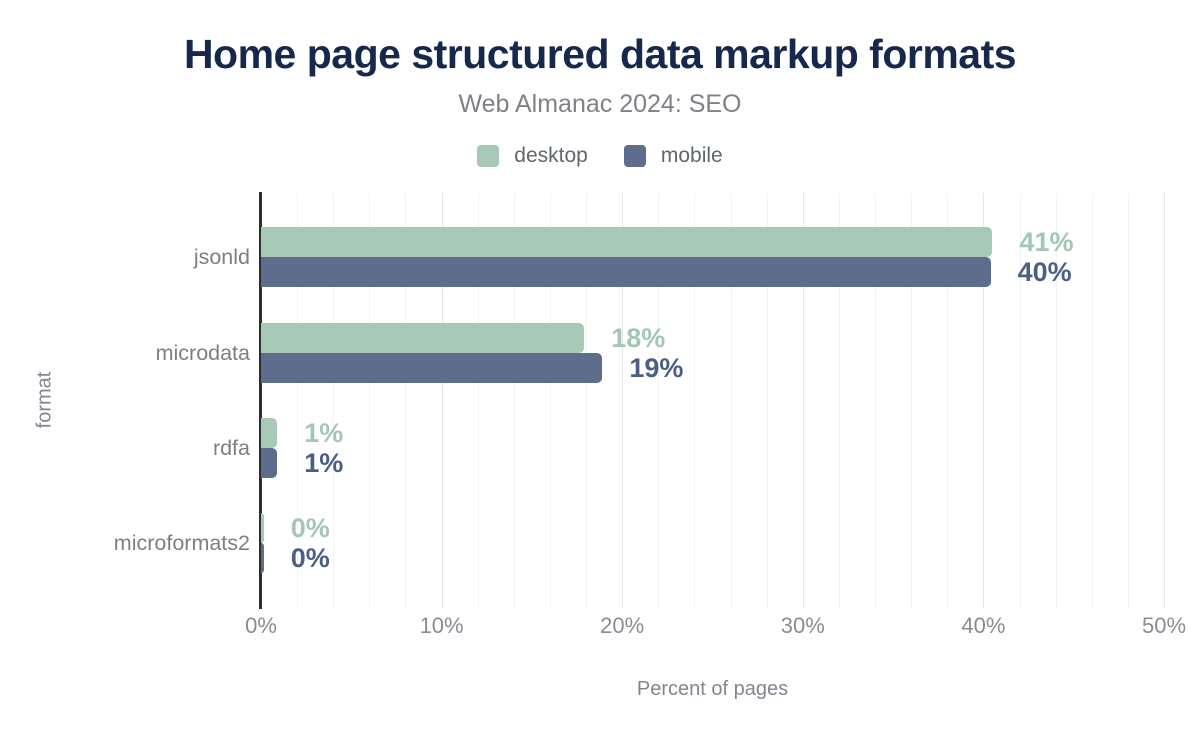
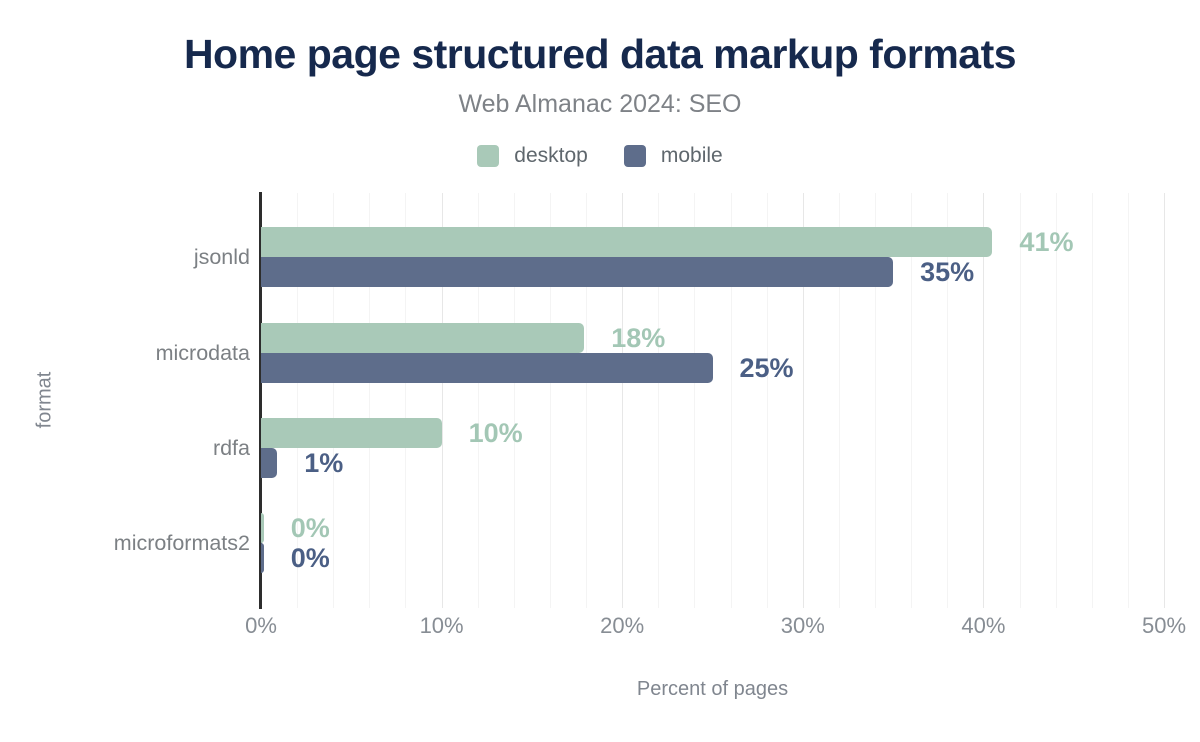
mobile/jsonld: 40% -> 35%
mobile/microdata: 19% -> 25%
desktop/rdfa: 1% -> 10%
